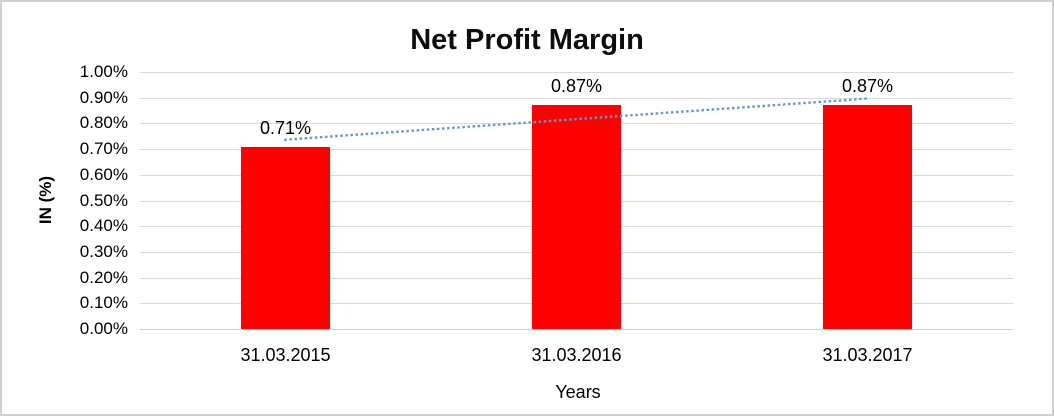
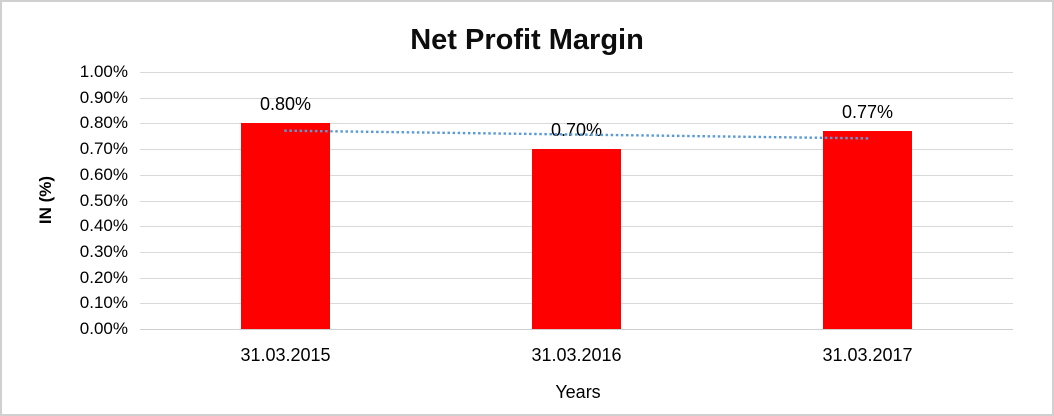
31.03.2015: 0.71% -> 0.80%
31.03.2016: 0.87% -> 0.70%
31.03.2017: 0.87% -> 0.77%
